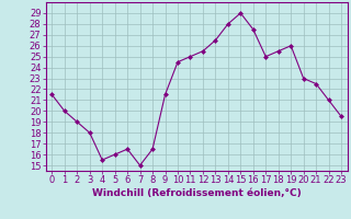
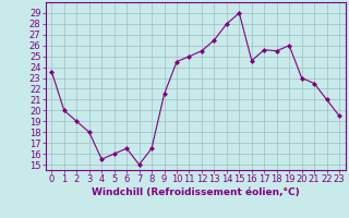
0: 21.5 -> 23.6
16: 27.5 -> 24.6
17: 25.0 -> 25.6
